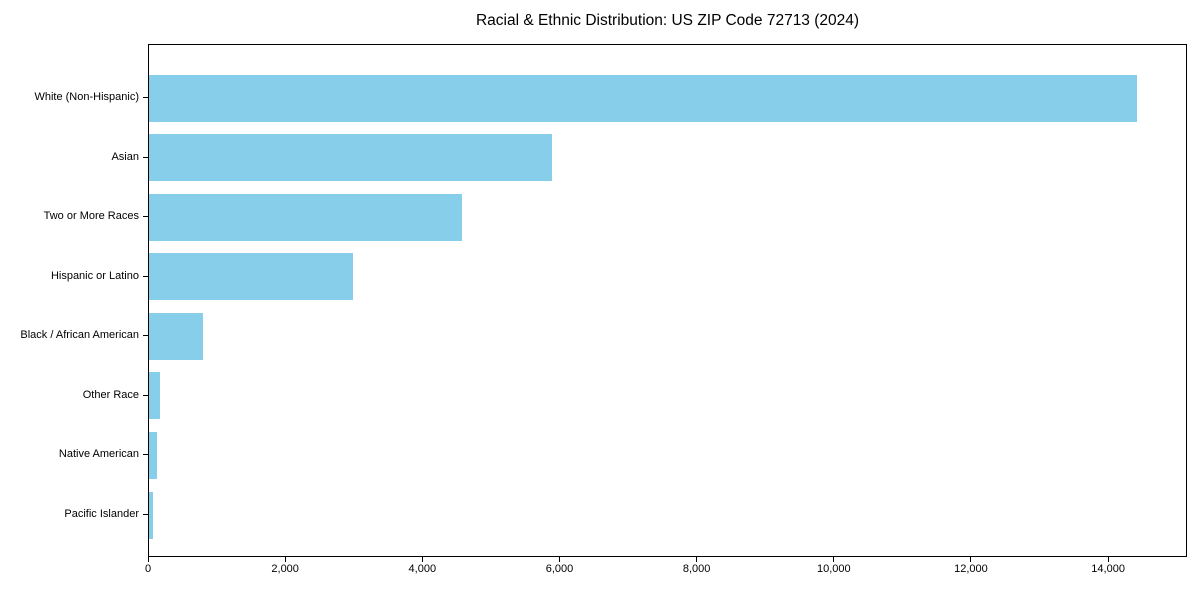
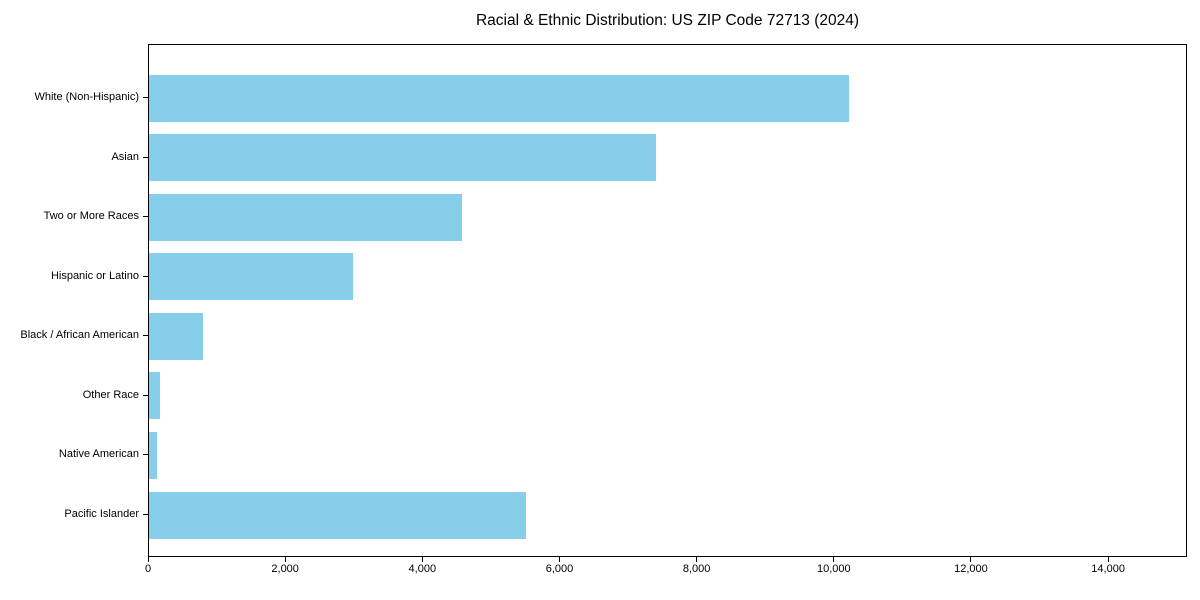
White (Non-Hispanic): 14400 -> 10200
Asian: 5900 -> 7400
Pacific Islander: 100 -> 5500
